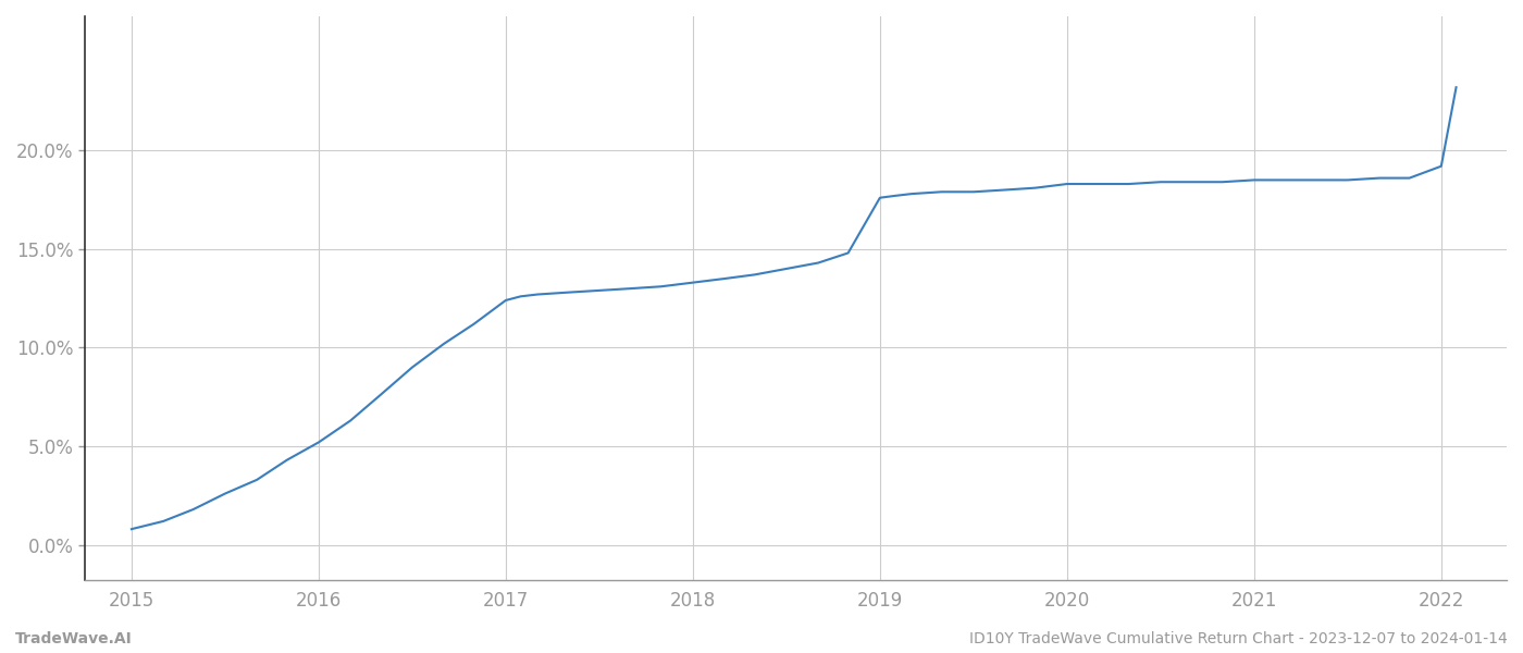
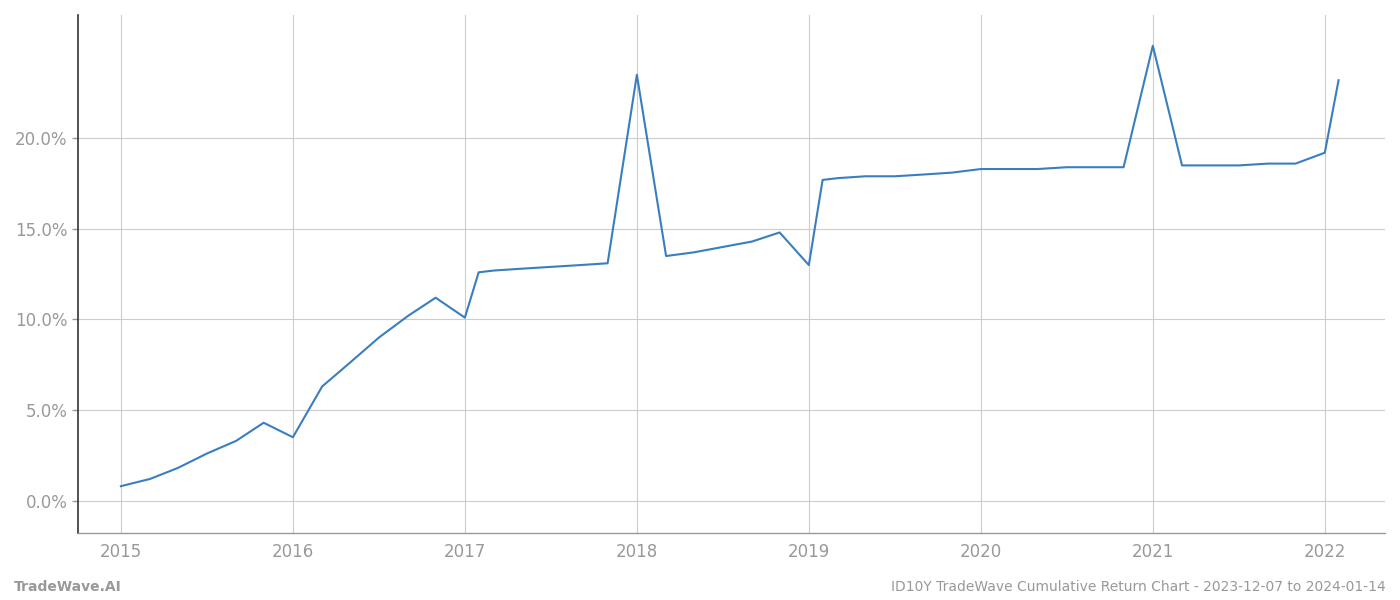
2016: 5.2% -> 3.5%
2017: 12.4% -> 10.1%
2018: 13.3% -> 23.5%
2019: 17.6% -> 13.0%
2021: 18.5% -> 25.1%
